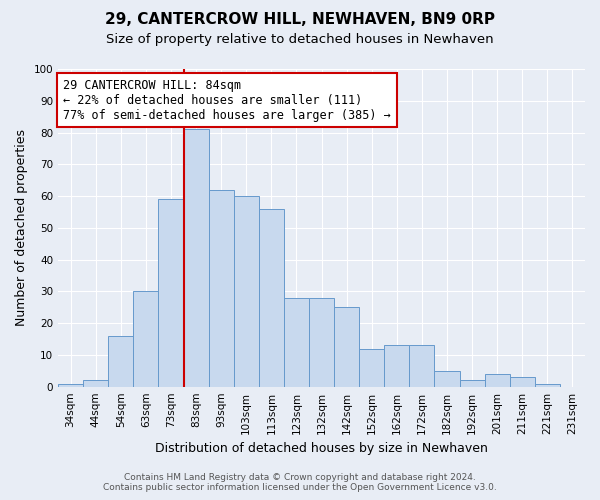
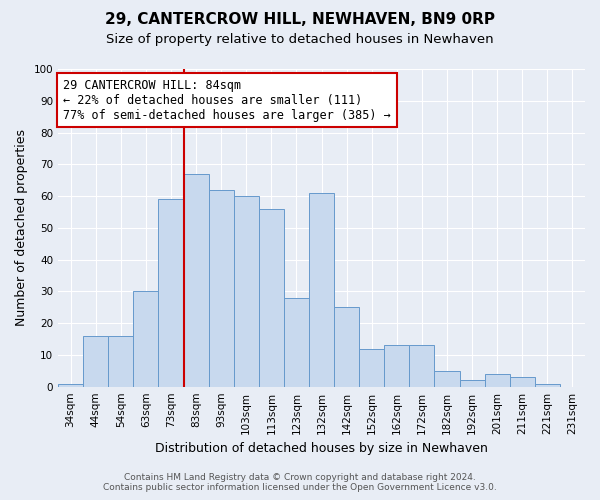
44sqm: 2 -> 16
83sqm: 81 -> 67
132sqm: 28 -> 61
